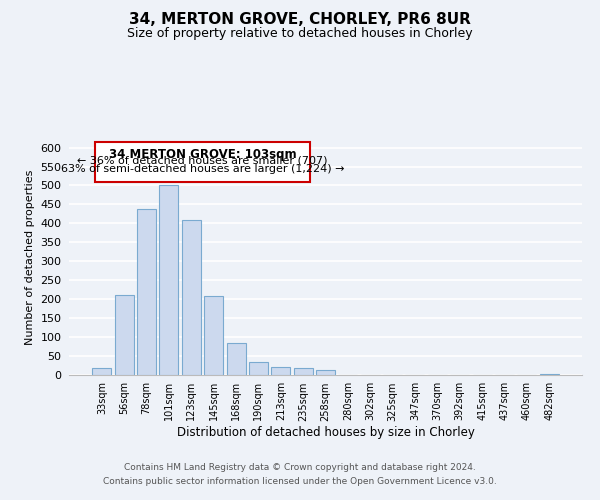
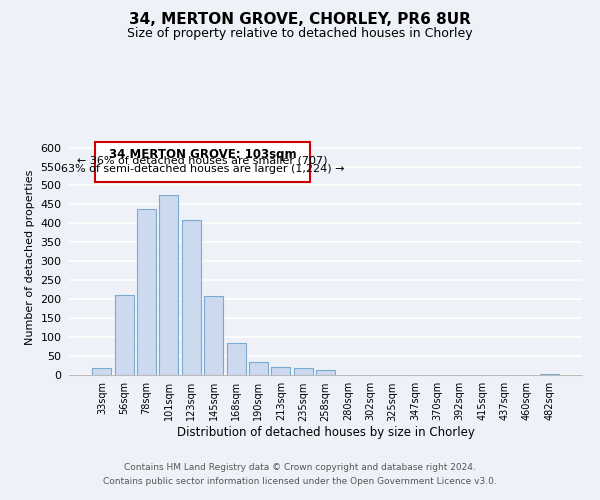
101sqm: 502 -> 475
